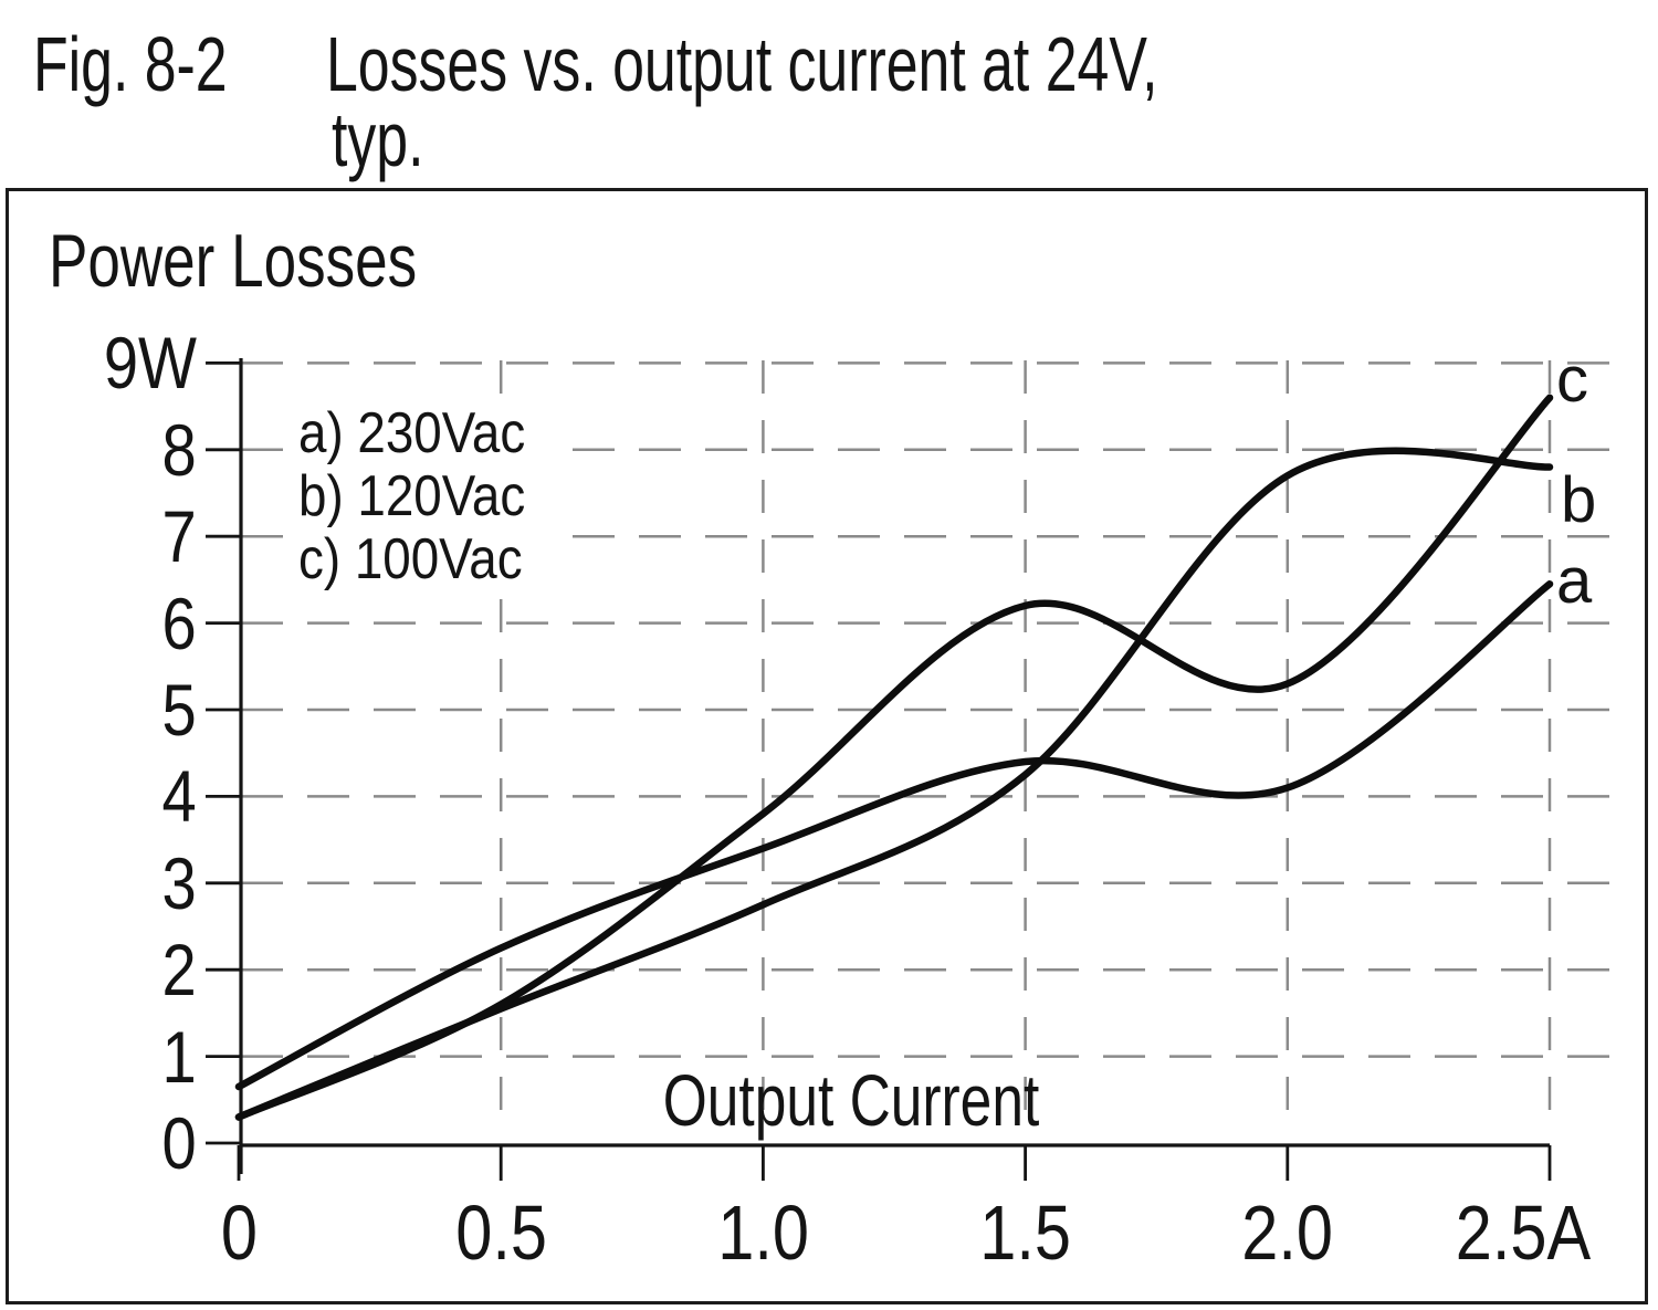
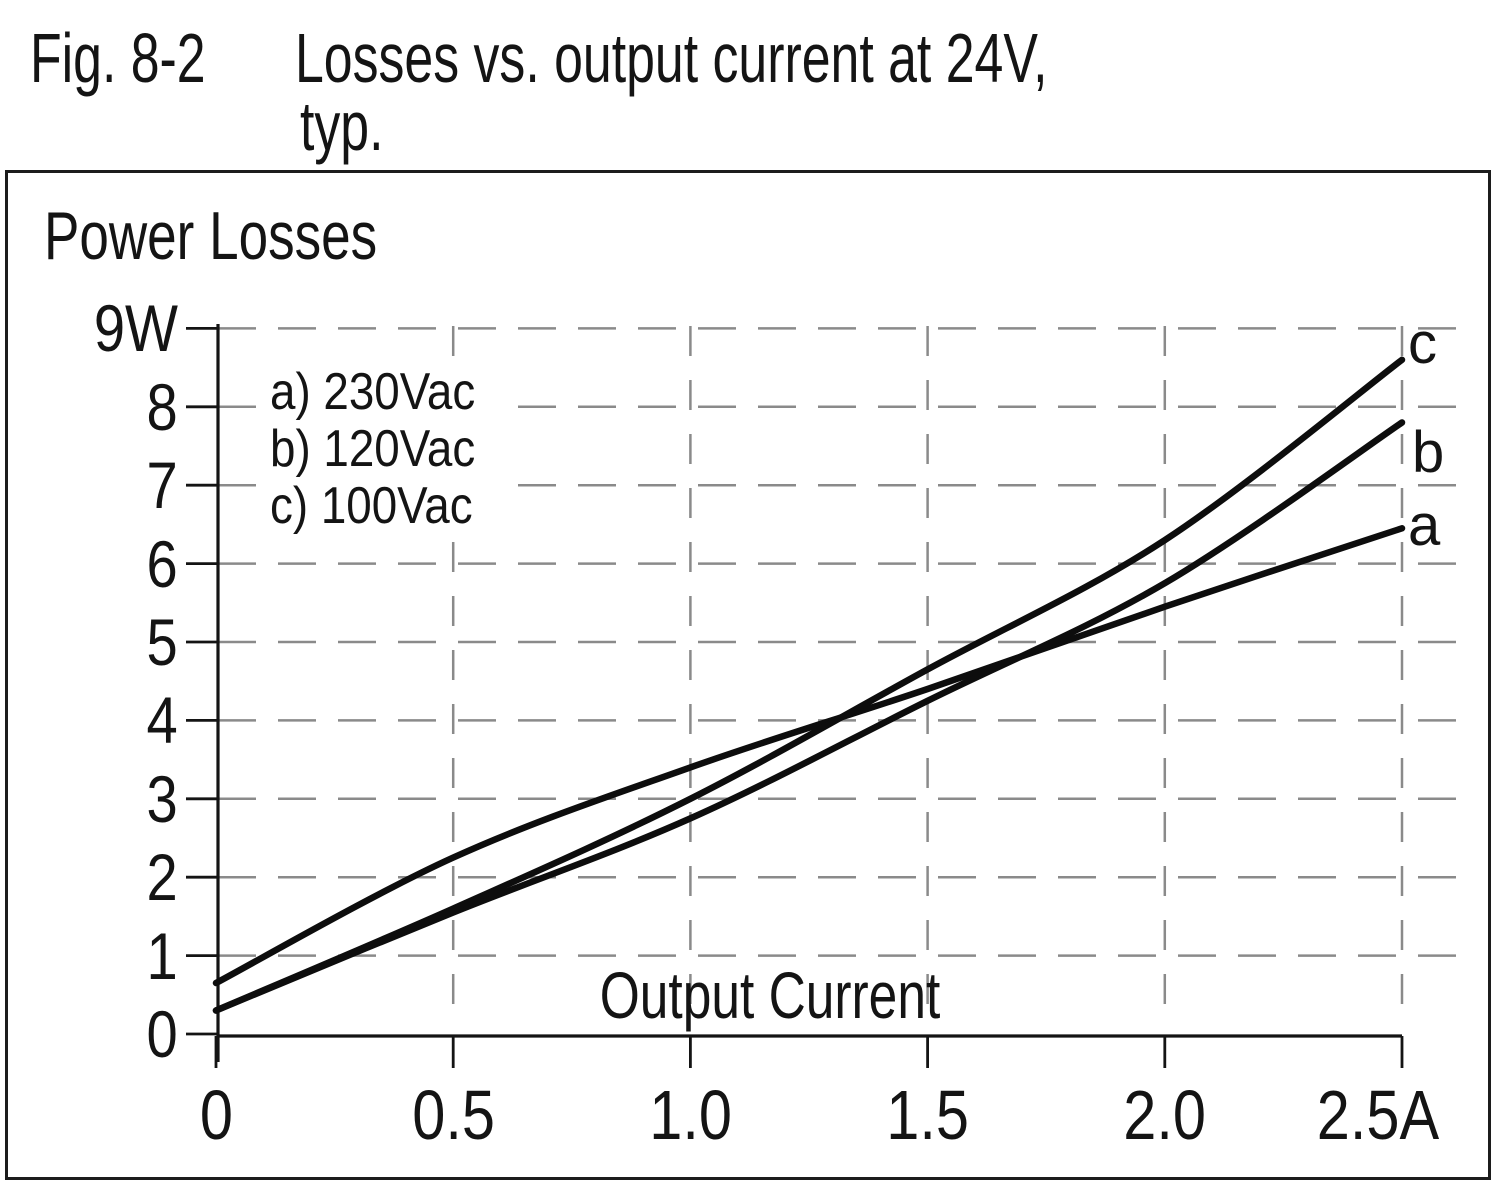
c/1.0: 3.8 -> 3.0
c/1.5: 6.2 -> 4.7
a/2.0: 4.1 -> 5.5
b/2.0: 7.7 -> 5.8
c/2.0: 5.3 -> 6.3
